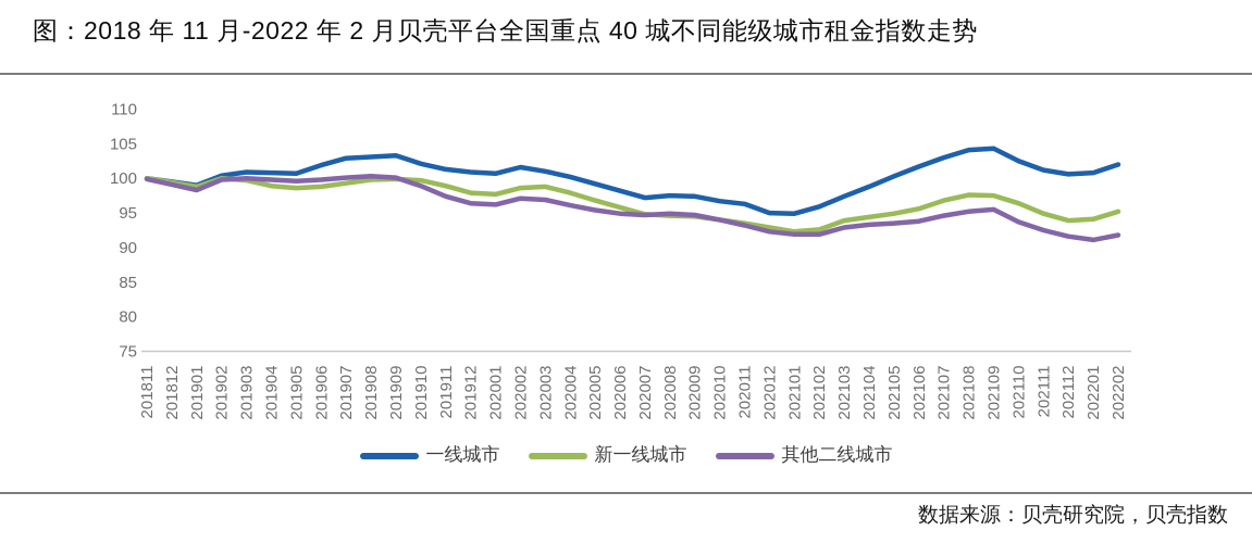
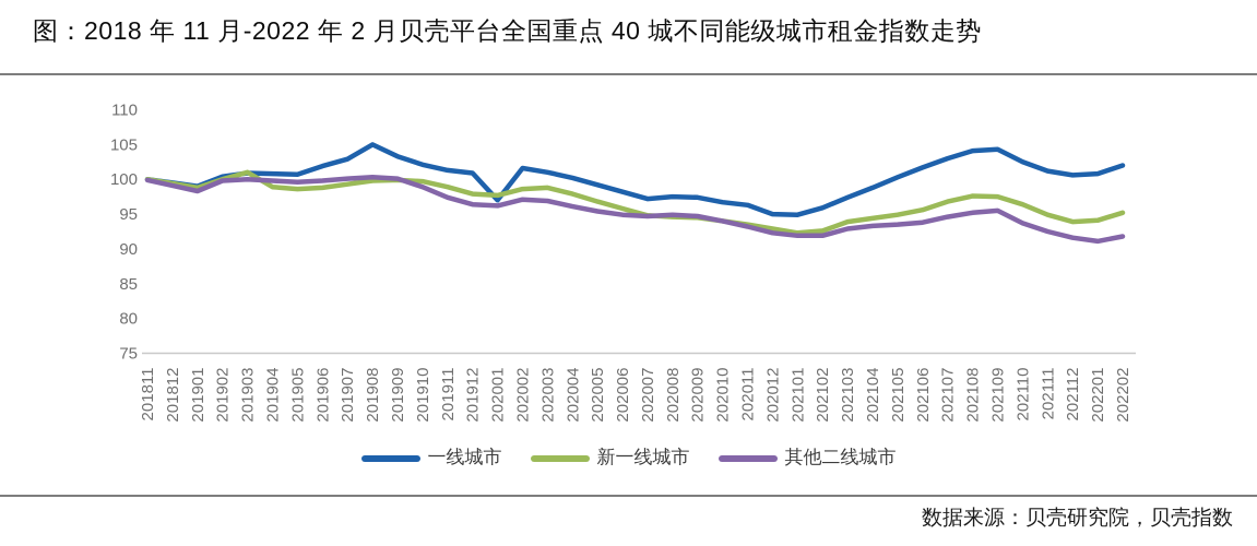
新一线城市/201903: 100 -> 101
一线城市/201908: 103 -> 105
一线城市/202001: 101 -> 97
